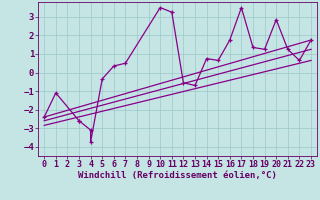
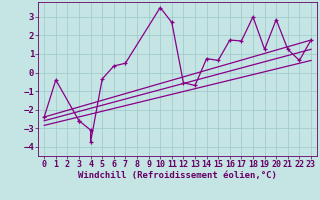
1: -1.1 -> -0.4
11: 3.2 -> 2.7
17: 3.5 -> 1.7
18: 1.4 -> 3.0
